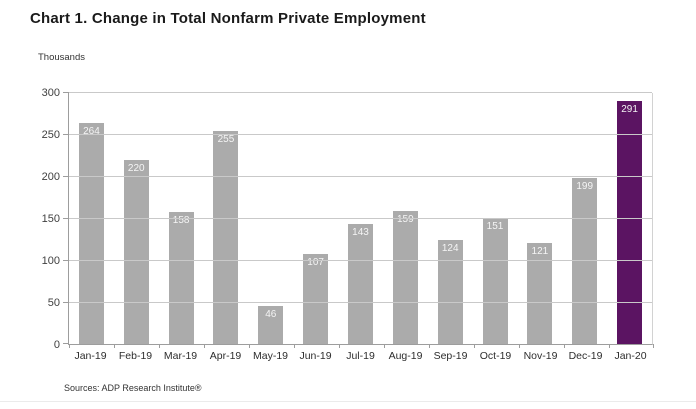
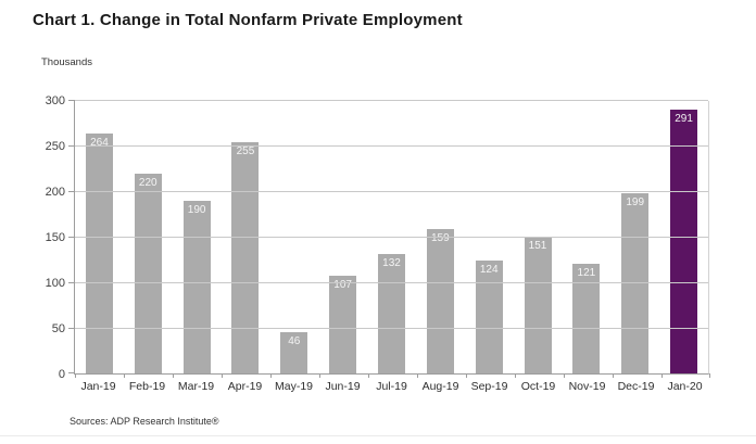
Mar-19: 158 -> 190
Jul-19: 143 -> 132
